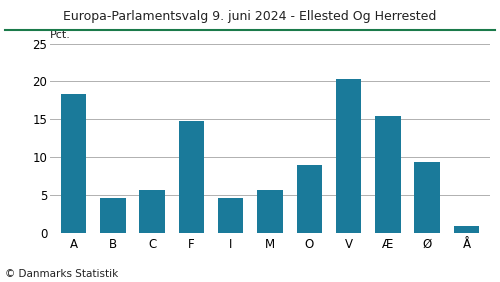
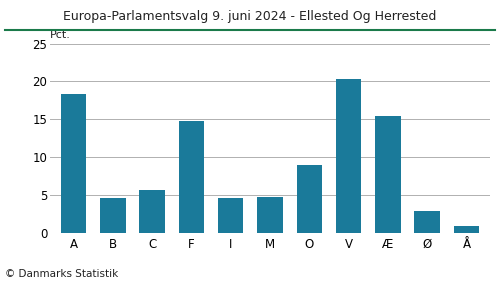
M: 5.6 -> 4.7
Ø: 9.4 -> 2.9
